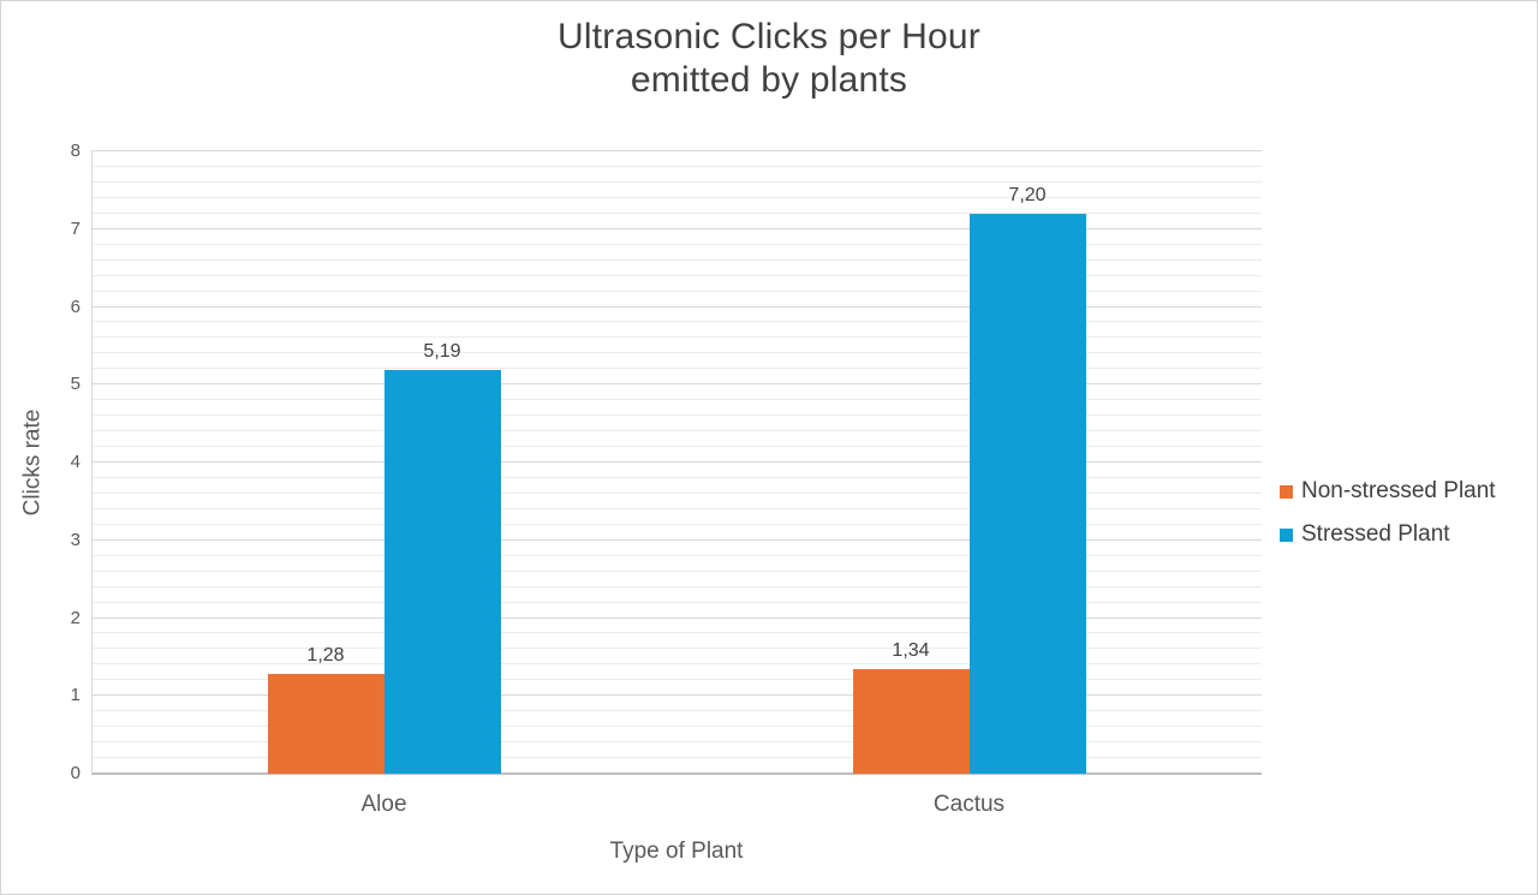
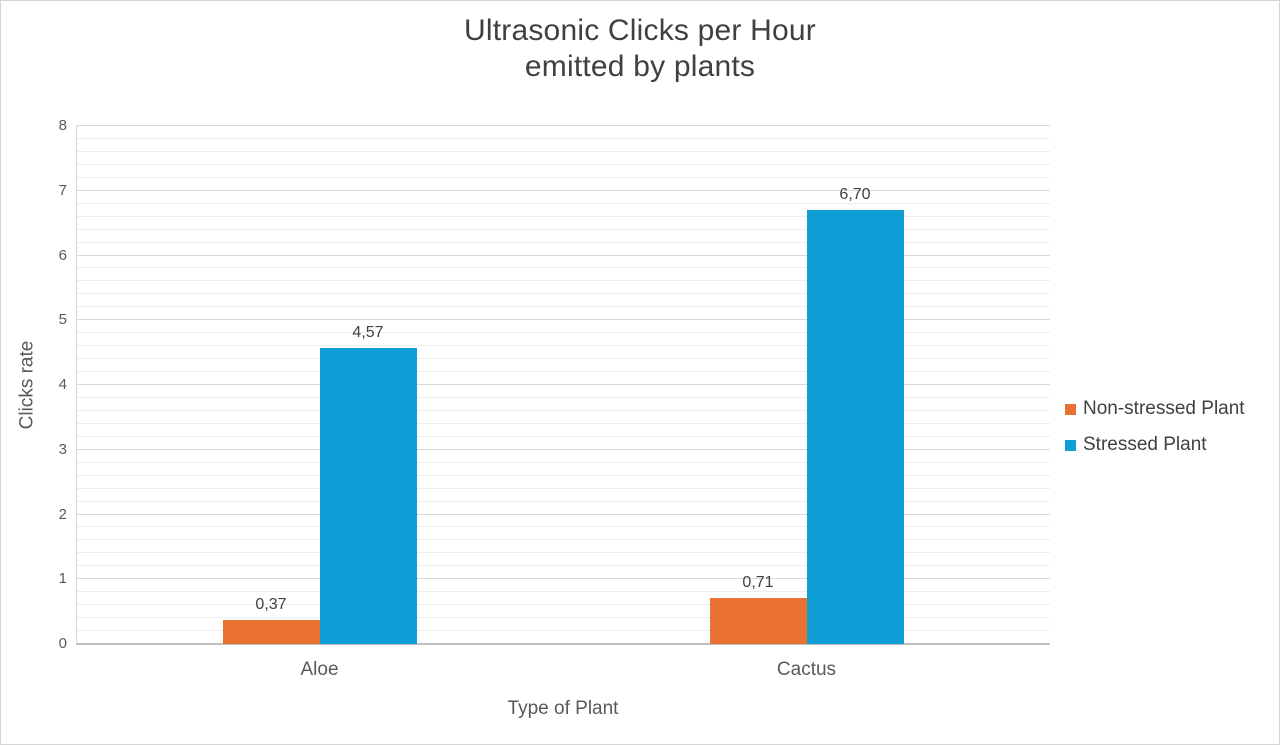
Non-stressed Plant/Aloe: 1,28 -> 0,37
Stressed Plant/Aloe: 5,19 -> 4,57
Non-stressed Plant/Cactus: 1,34 -> 0,71
Stressed Plant/Cactus: 7,20 -> 6,70
